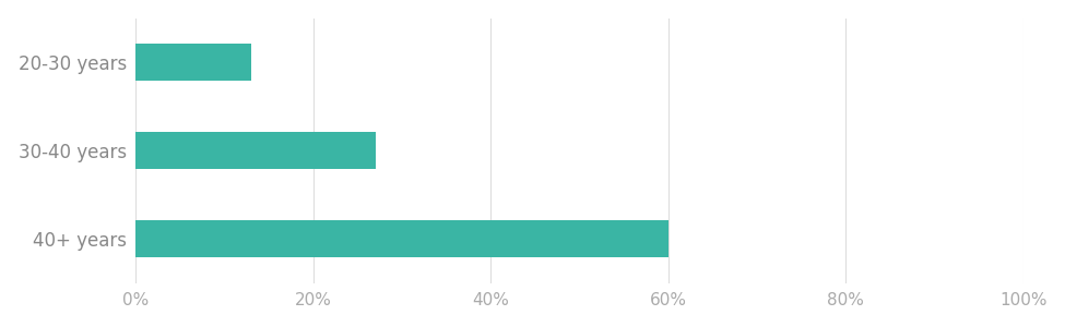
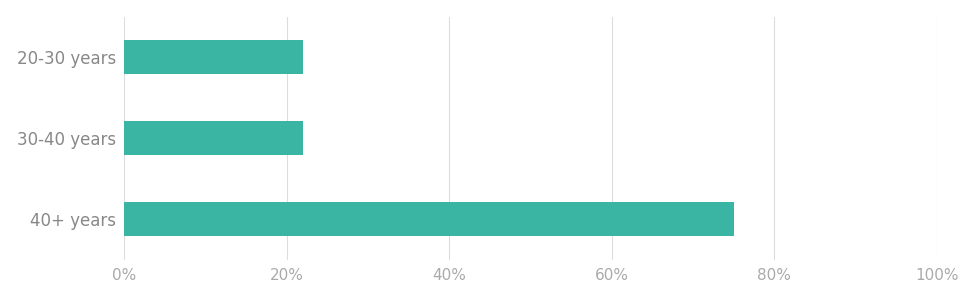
20-30 years: 13% -> 22%
30-40 years: 27% -> 22%
40+ years: 60% -> 75%
